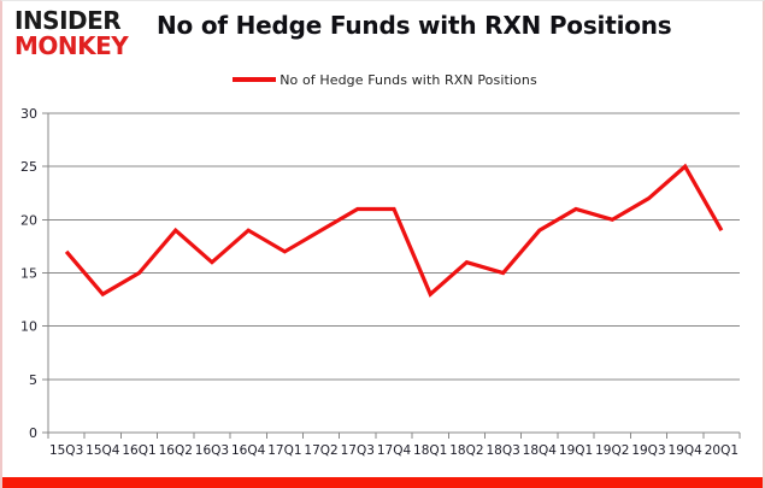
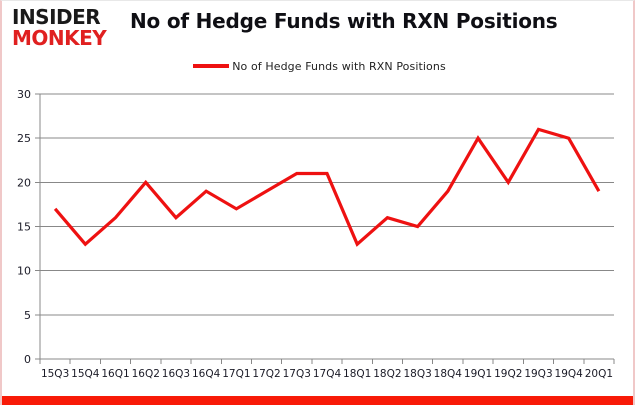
16Q1: 15 -> 16
16Q2: 19 -> 20
19Q1: 21 -> 25
19Q3: 22 -> 26
